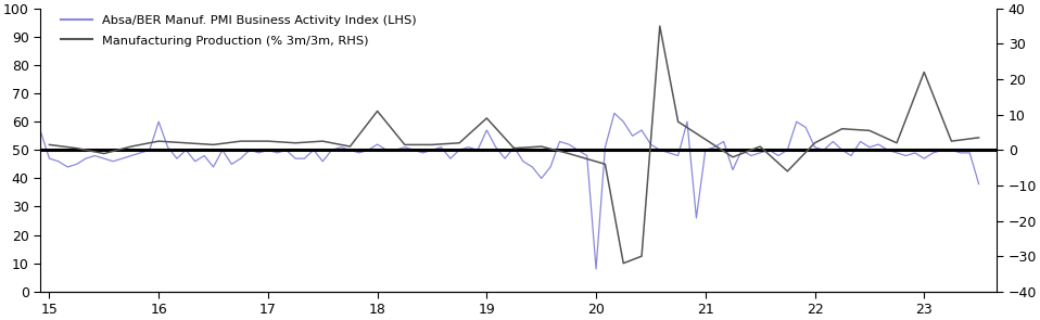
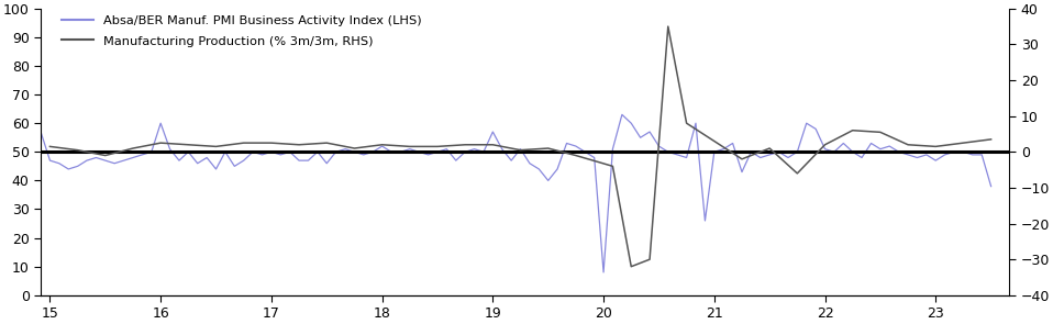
Manufacturing Production (% 3m/3m, RHS)/18: 11.0 -> 2.0
Manufacturing Production (% 3m/3m, RHS)/19: 9.0 -> 2.0
Manufacturing Production (% 3m/3m, RHS)/23: 22.0 -> 1.5
